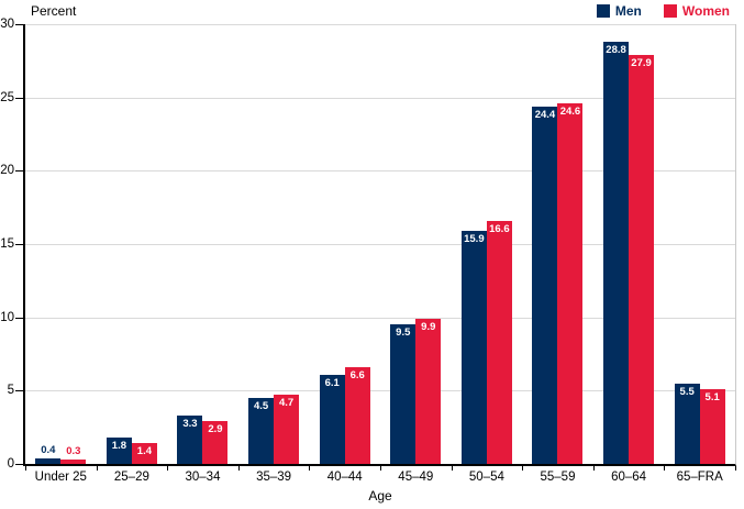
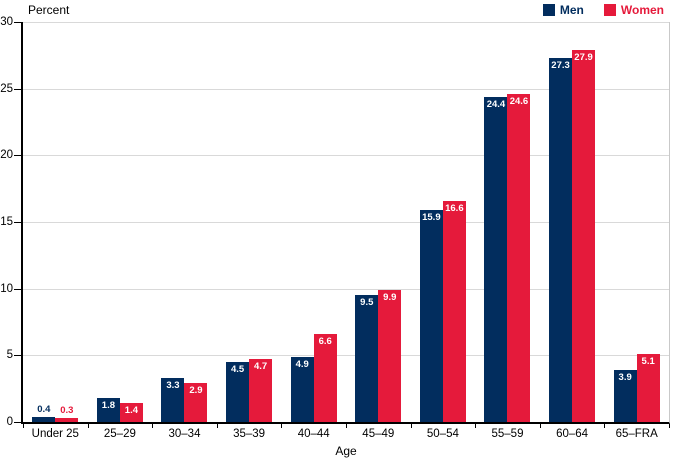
Men/40–44: 6.1 -> 4.9
Men/60–64: 28.8 -> 27.3
Men/65–FRA: 5.5 -> 3.9
